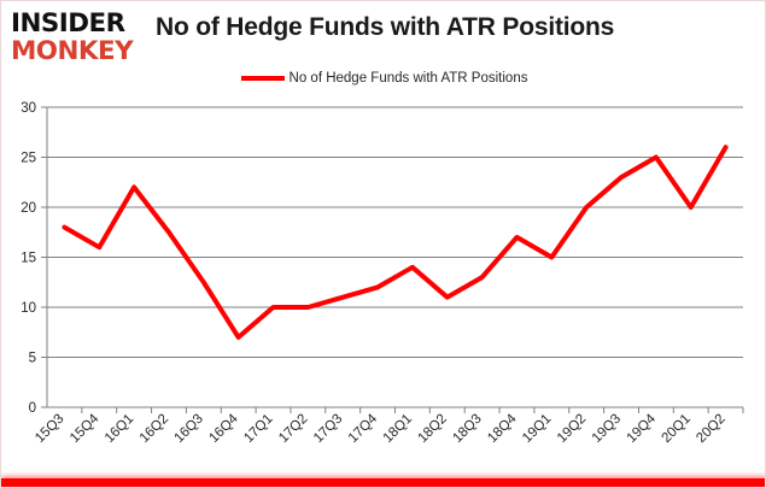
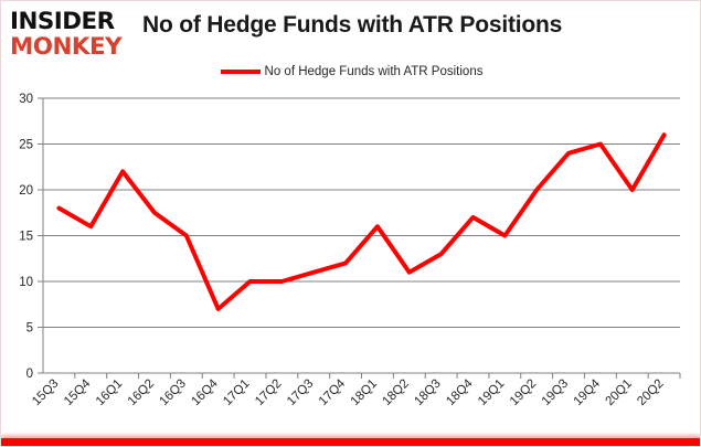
16Q3: 12 -> 15
18Q1: 14 -> 16
19Q3: 23 -> 24
